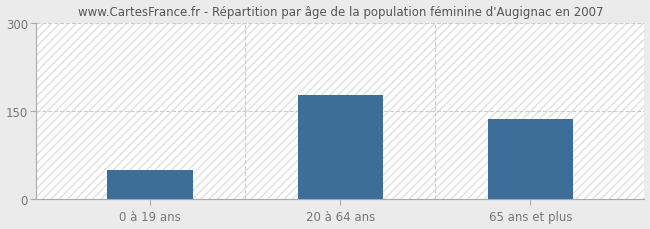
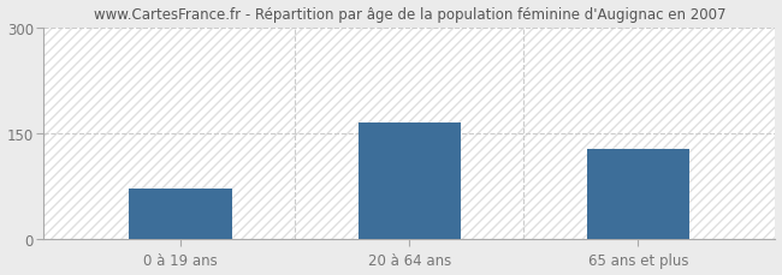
0 à 19 ans: 50 -> 72
20 à 64 ans: 178 -> 166
65 ans et plus: 137 -> 128
